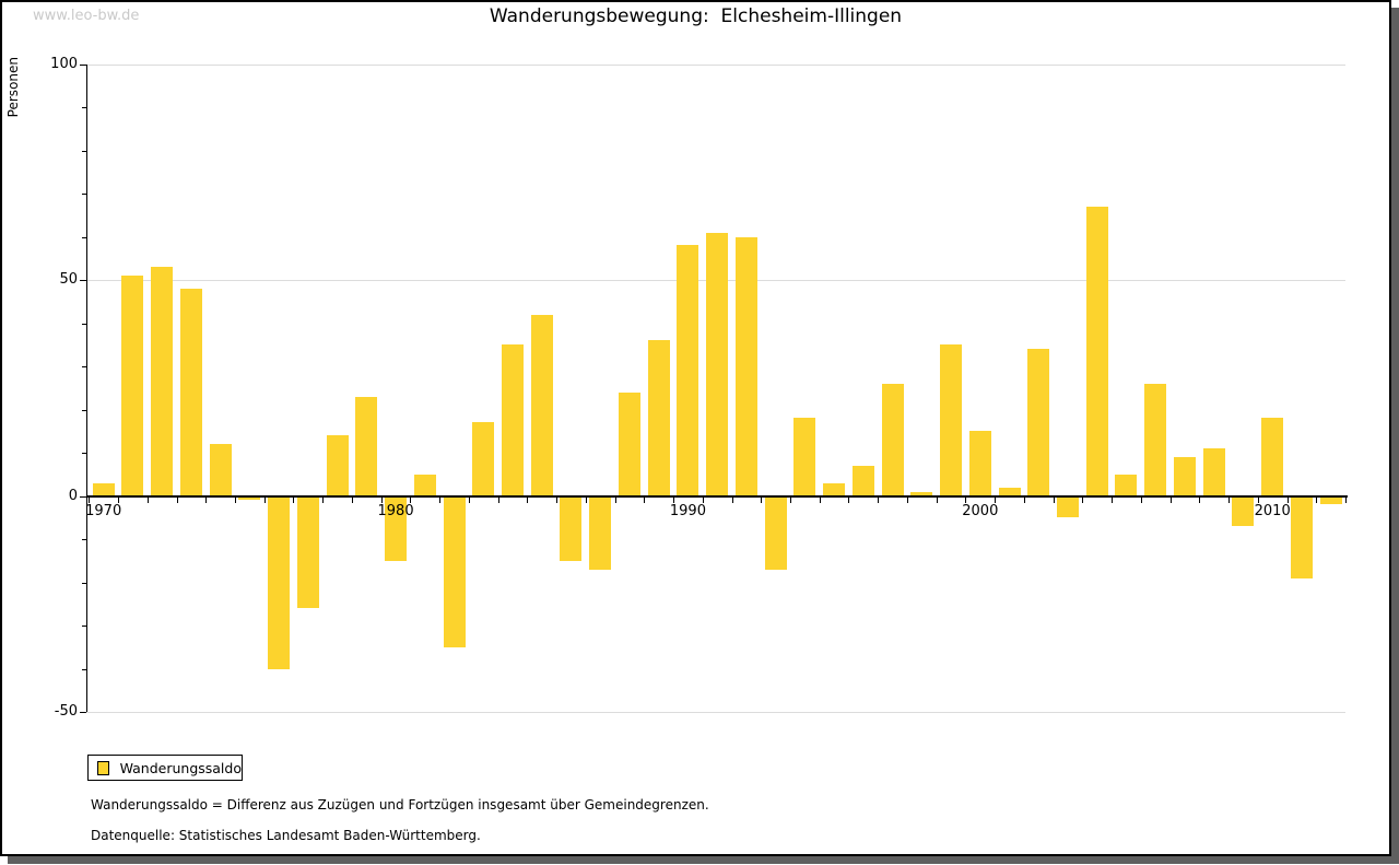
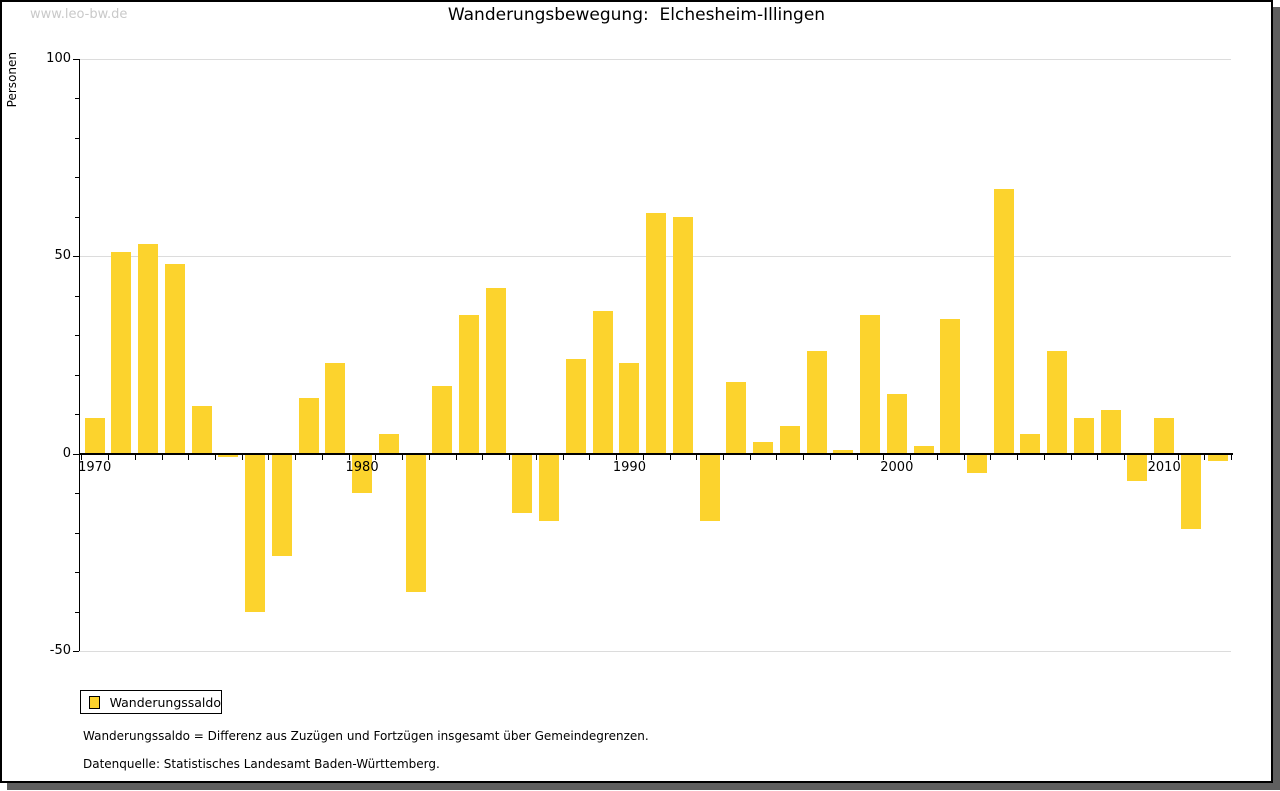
1970: 3 -> 9
1980: -15 -> -10
1990: 58 -> 23
2010: 18 -> 9
